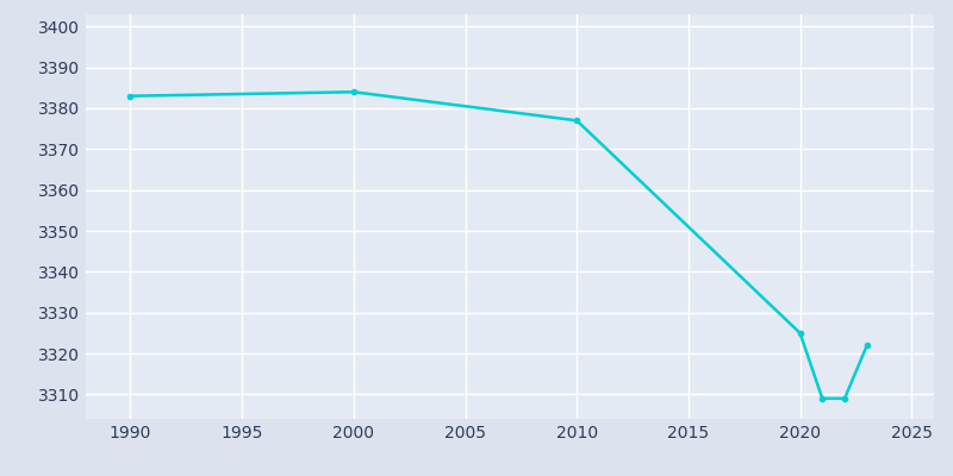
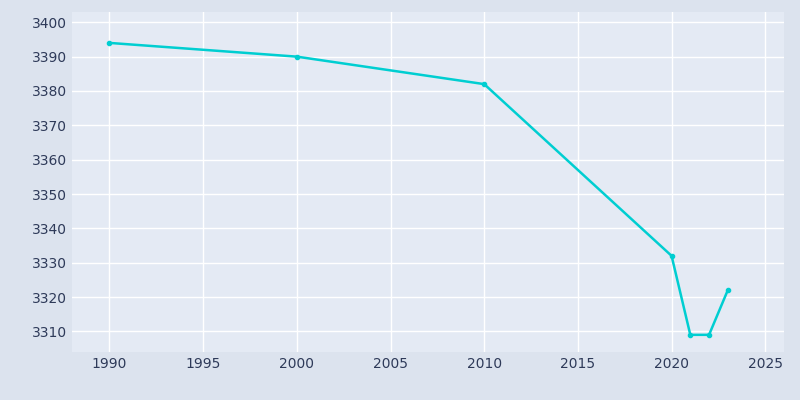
1990: 3383 -> 3394
2000: 3384 -> 3390
2010: 3377 -> 3382
2020: 3325 -> 3332
